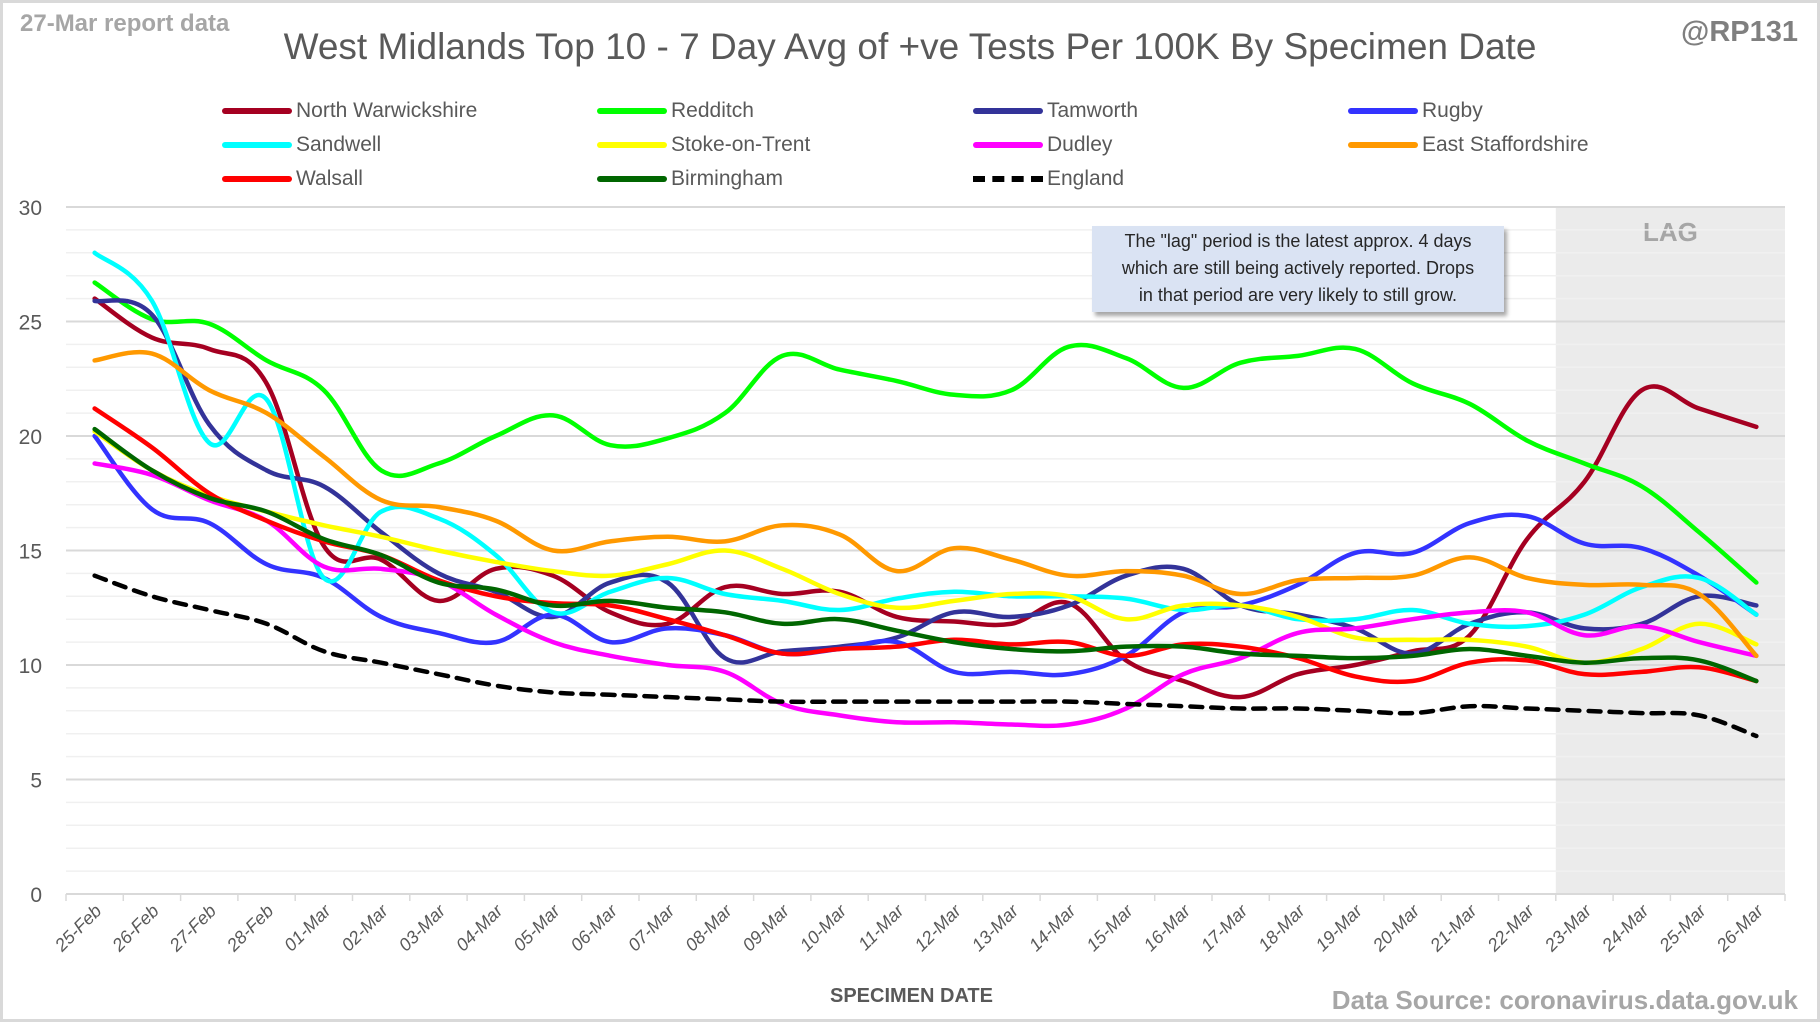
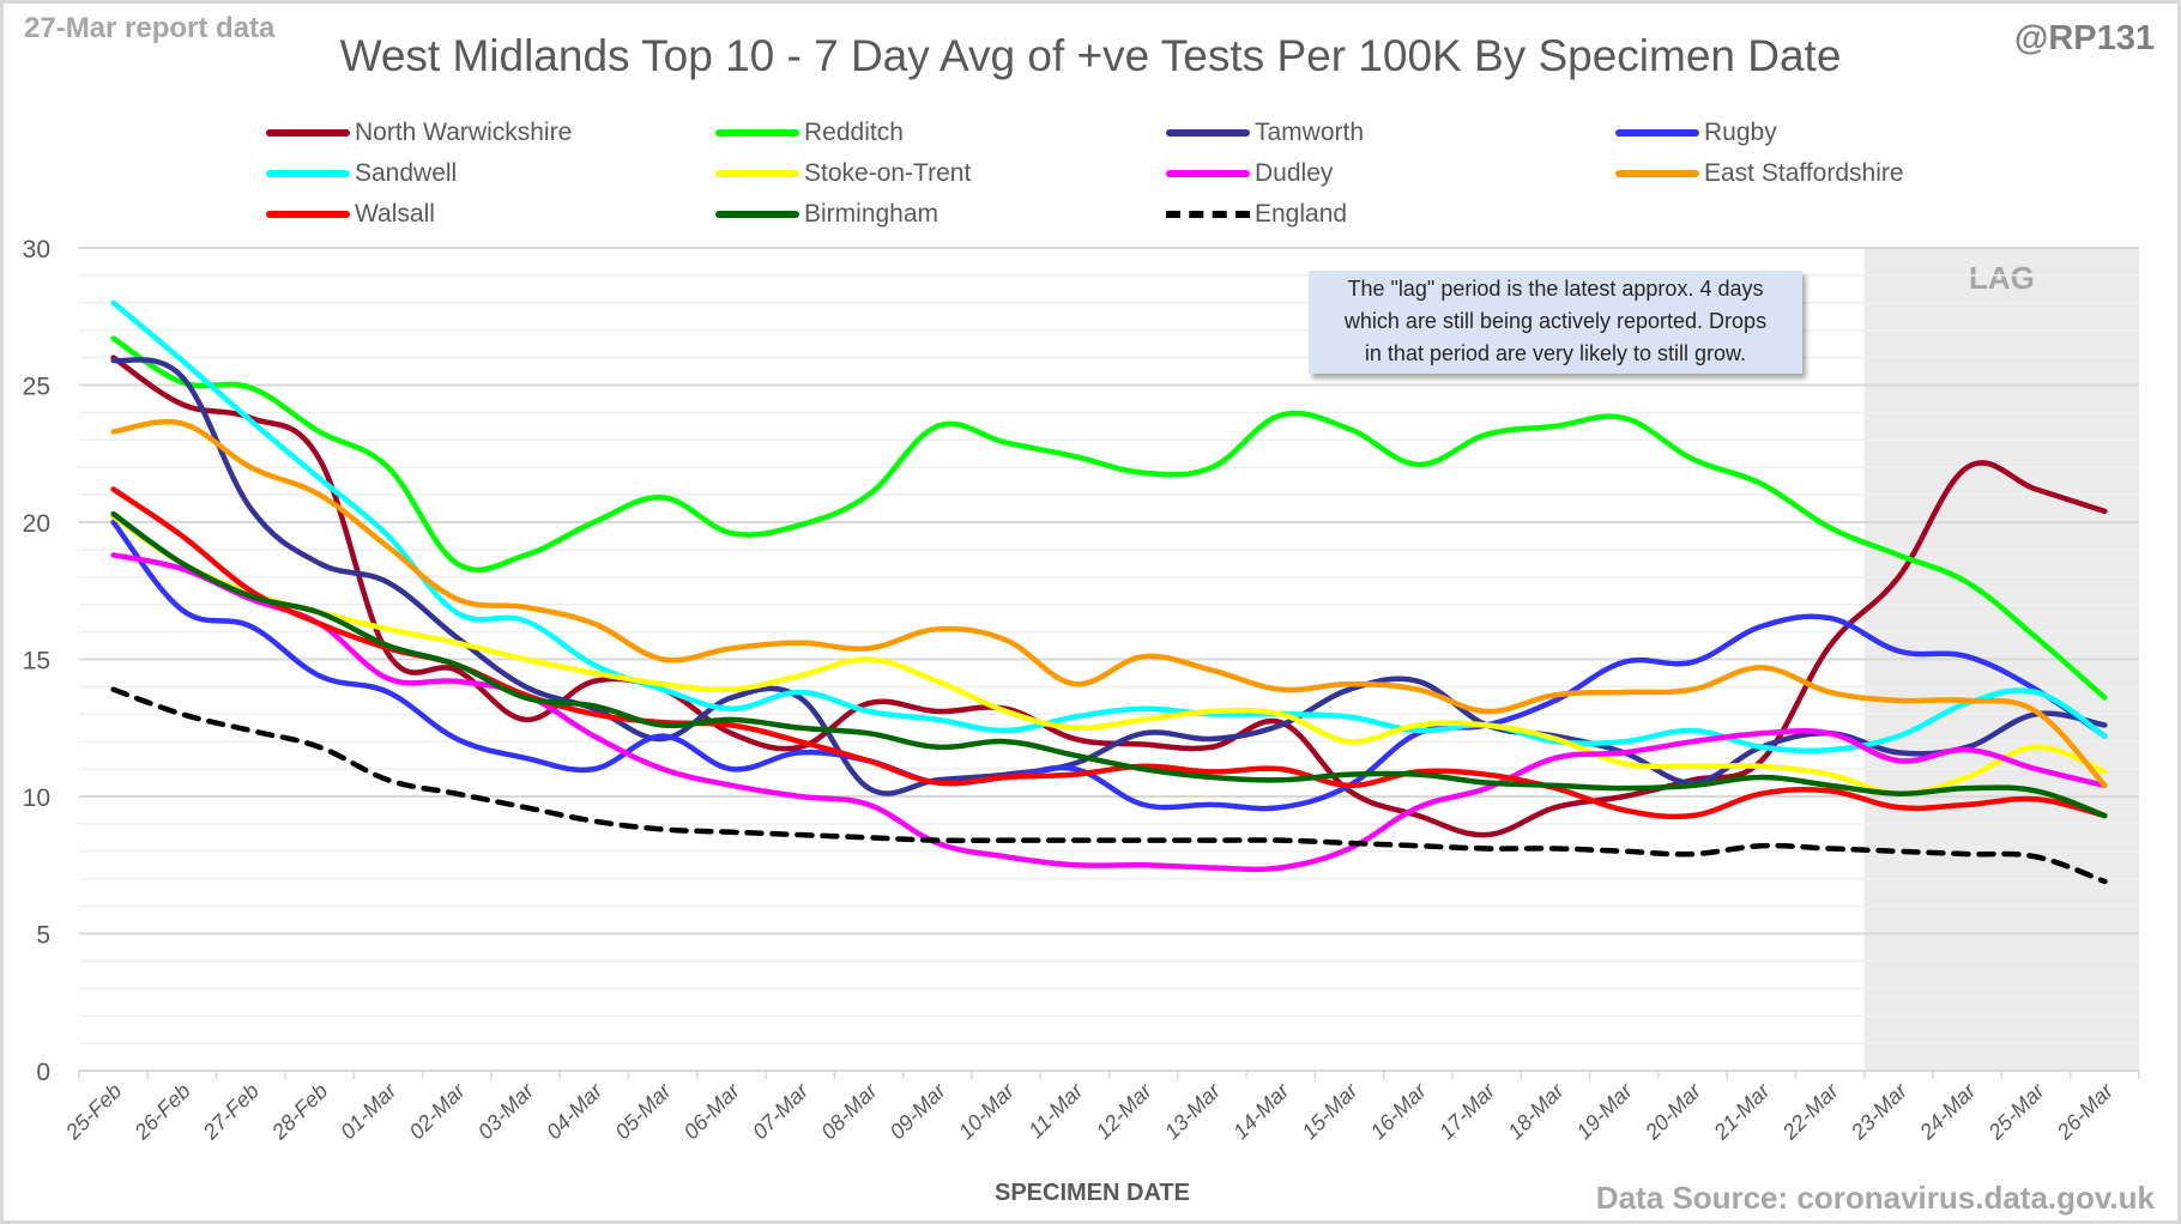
Sandwell/27-Feb: 19.7 -> 23.7
Sandwell/01-Mar: 13.8 -> 19.5
Sandwell/05-Mar: 12.3 -> 13.9
